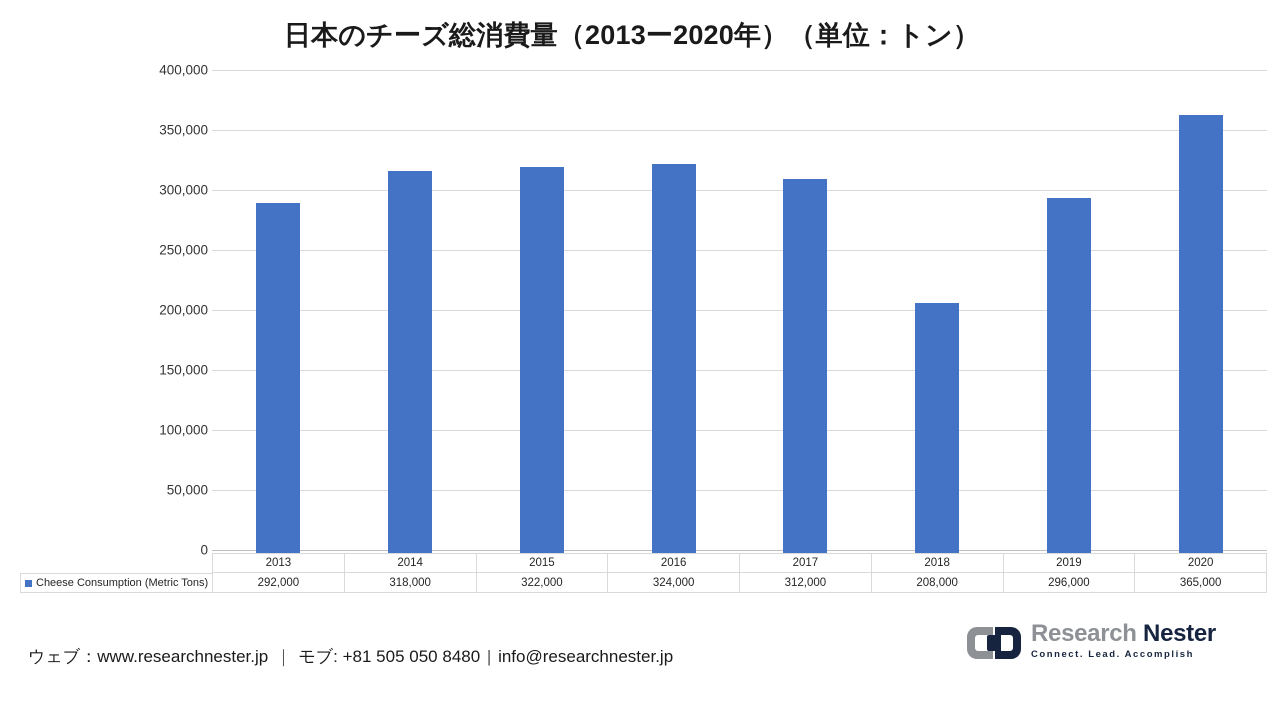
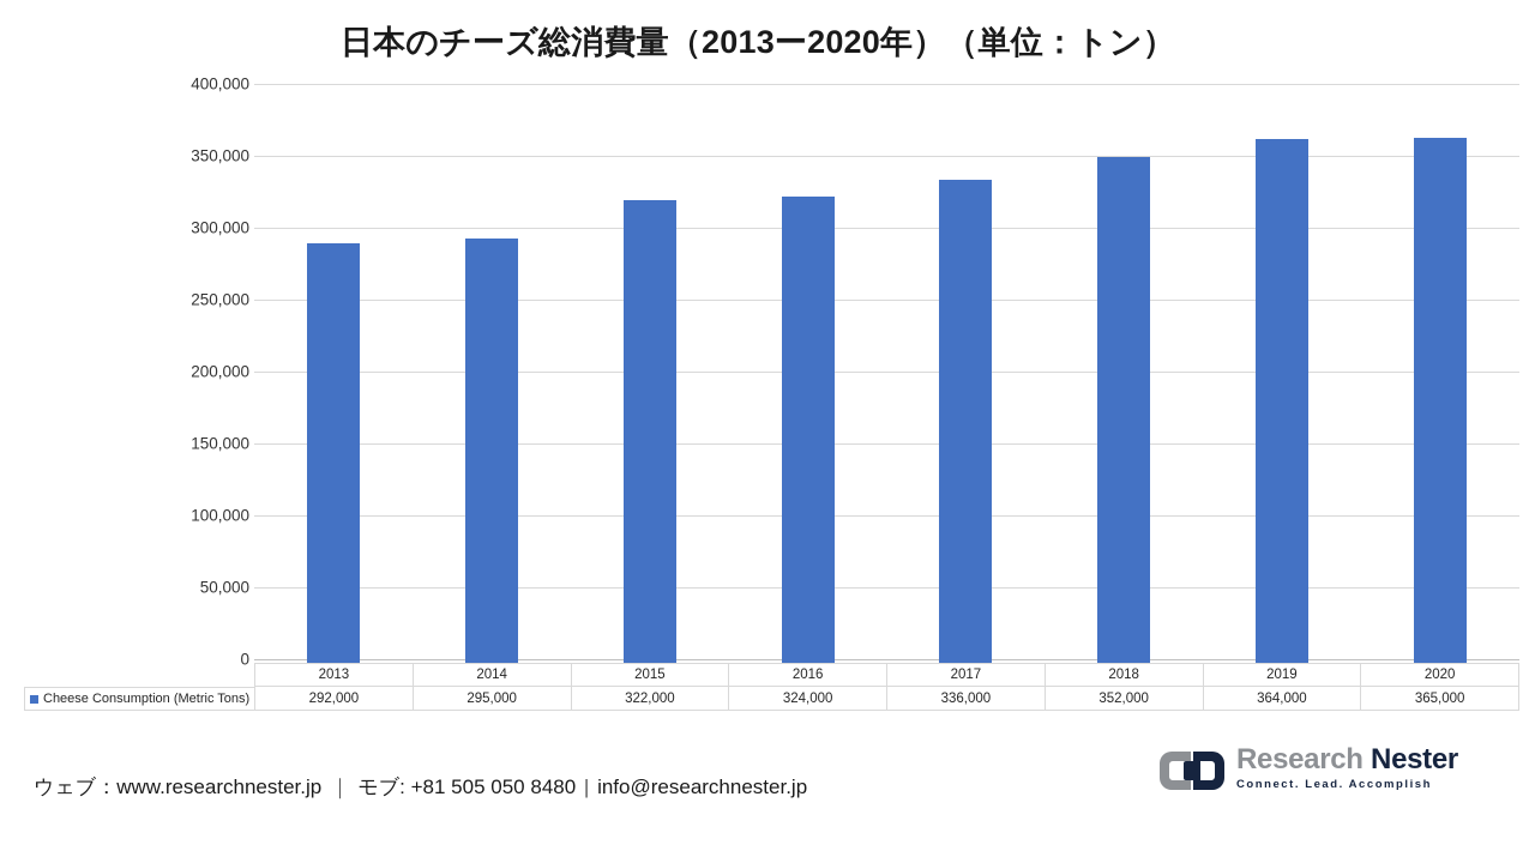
2014: 318,000 -> 295,000
2017: 312,000 -> 336,000
2018: 208,000 -> 352,000
2019: 296,000 -> 364,000
